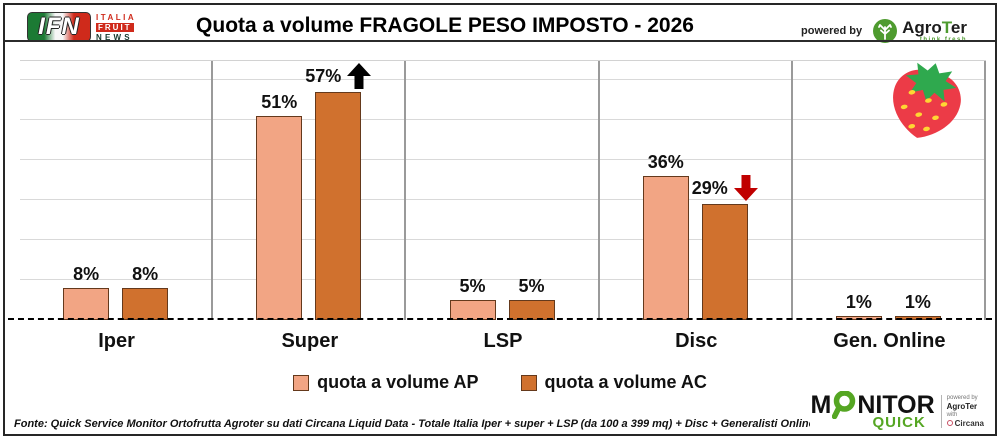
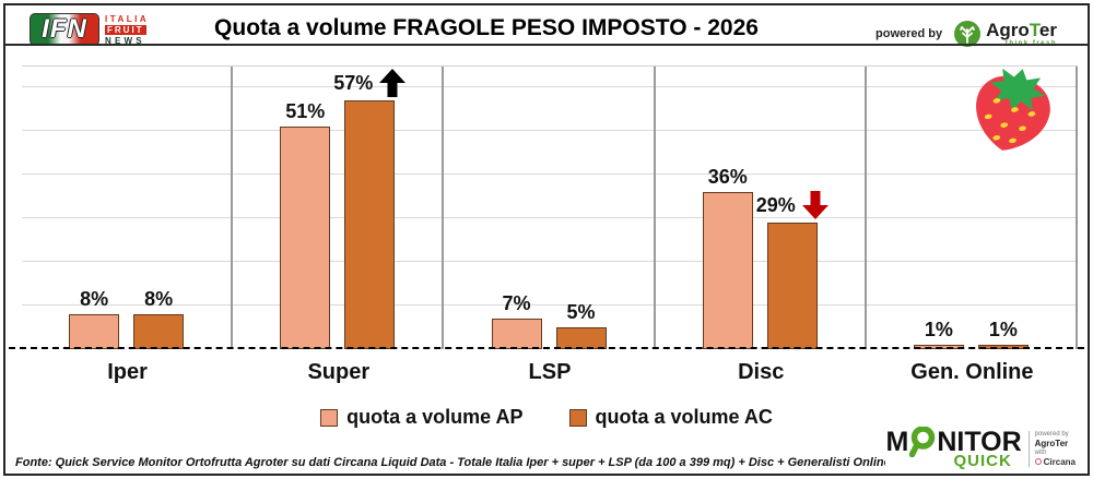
quota a volume AP/LSP: 5% -> 7%
